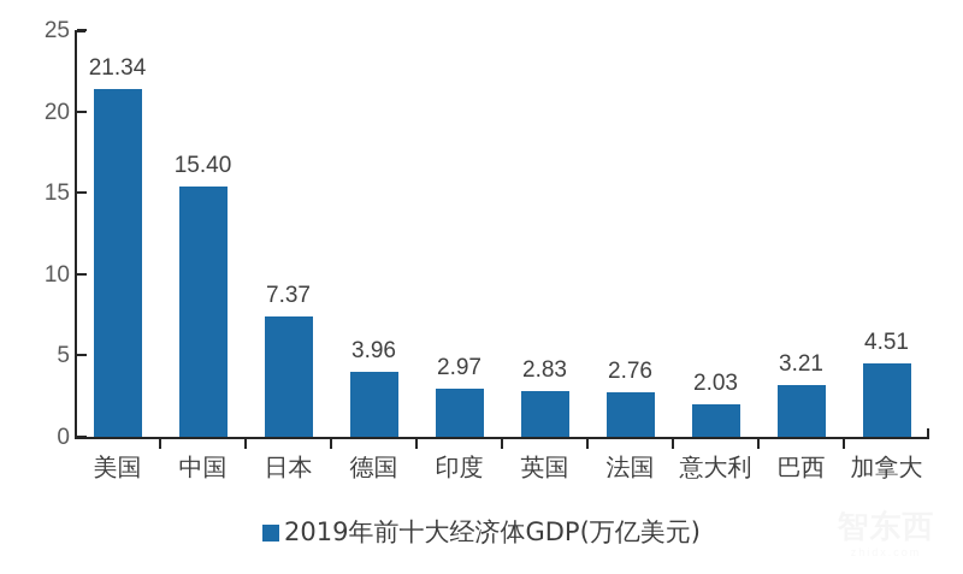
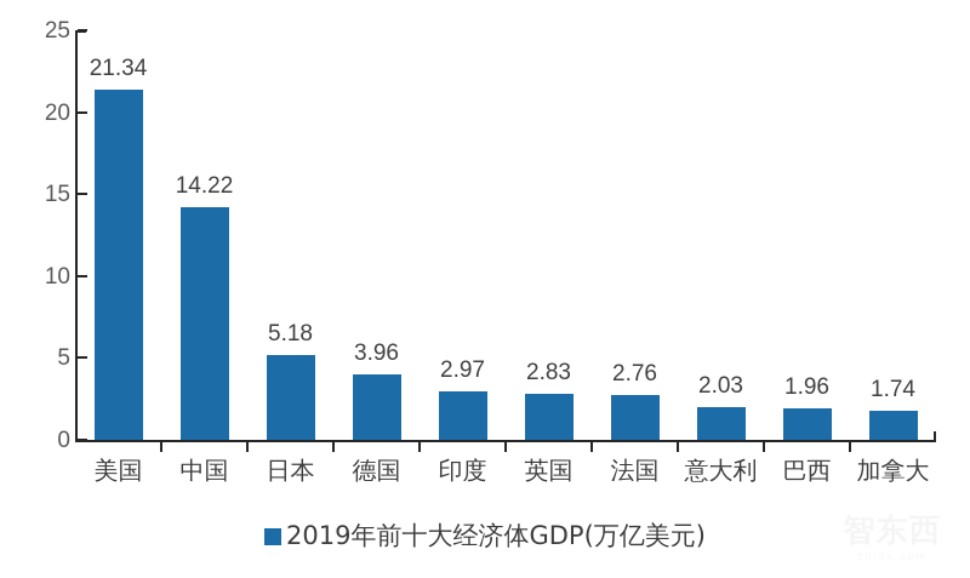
中国: 15.40 -> 14.22
日本: 7.37 -> 5.18
巴西: 3.21 -> 1.96
加拿大: 4.51 -> 1.74
